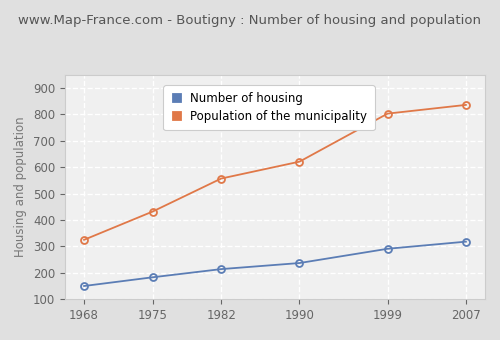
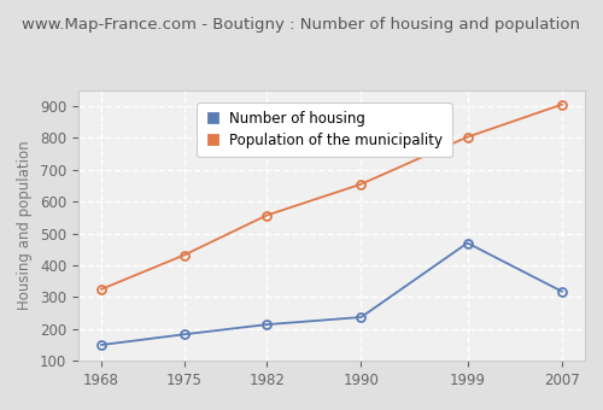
Population of the municipality/1990: 621 -> 655
Number of housing/1999: 291 -> 470
Population of the municipality/2007: 836 -> 905
